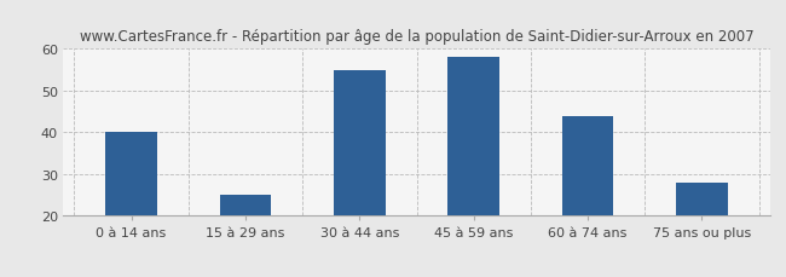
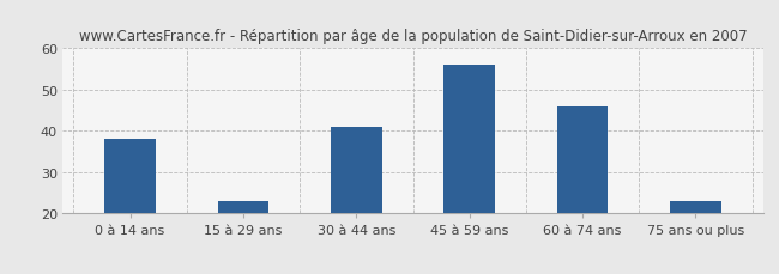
0 à 14 ans: 40 -> 38
15 à 29 ans: 25 -> 23
30 à 44 ans: 55 -> 41
45 à 59 ans: 58 -> 56
60 à 74 ans: 44 -> 46
75 ans ou plus: 28 -> 23
